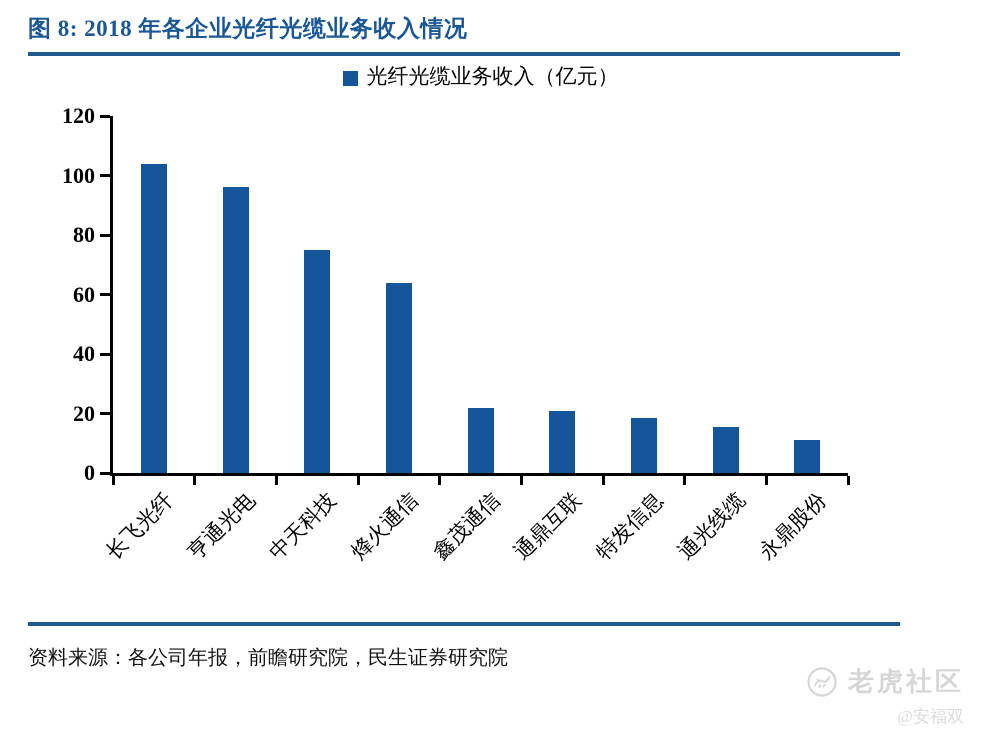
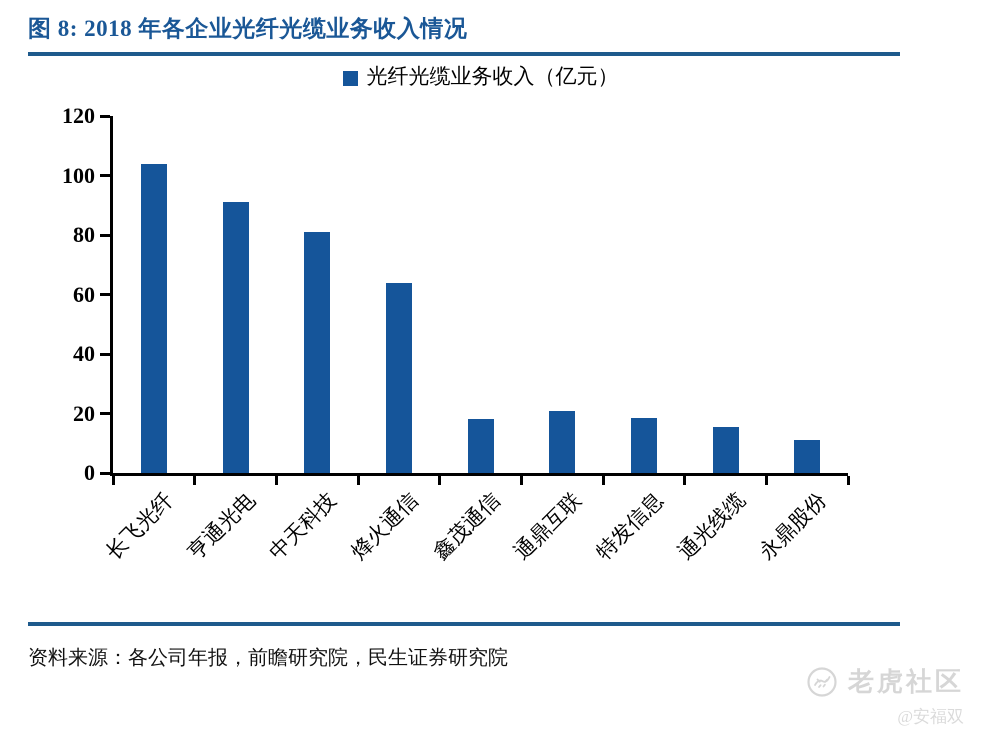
亨通光电: 96 -> 91
中天科技: 75 -> 81
鑫茂通信: 22 -> 18
